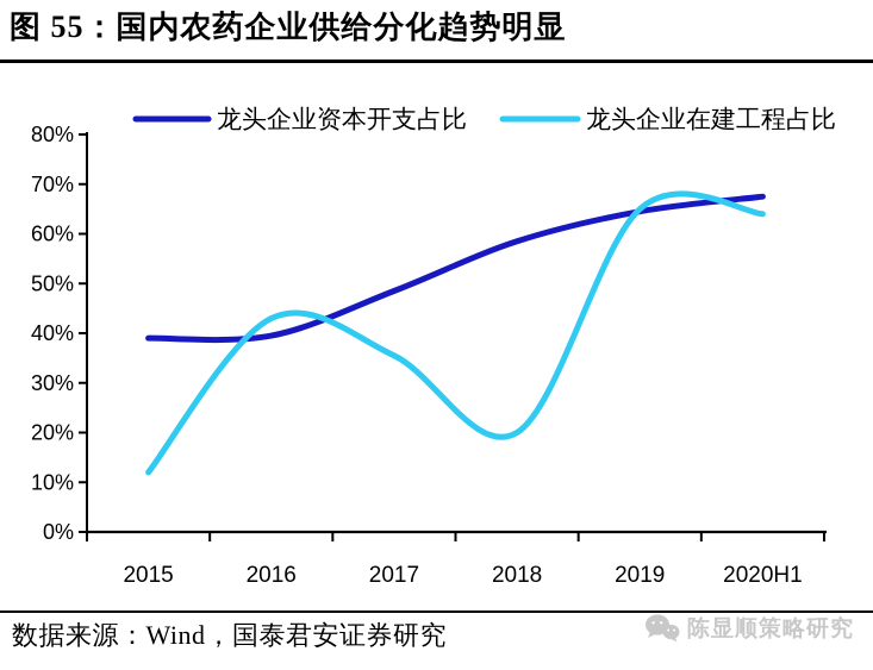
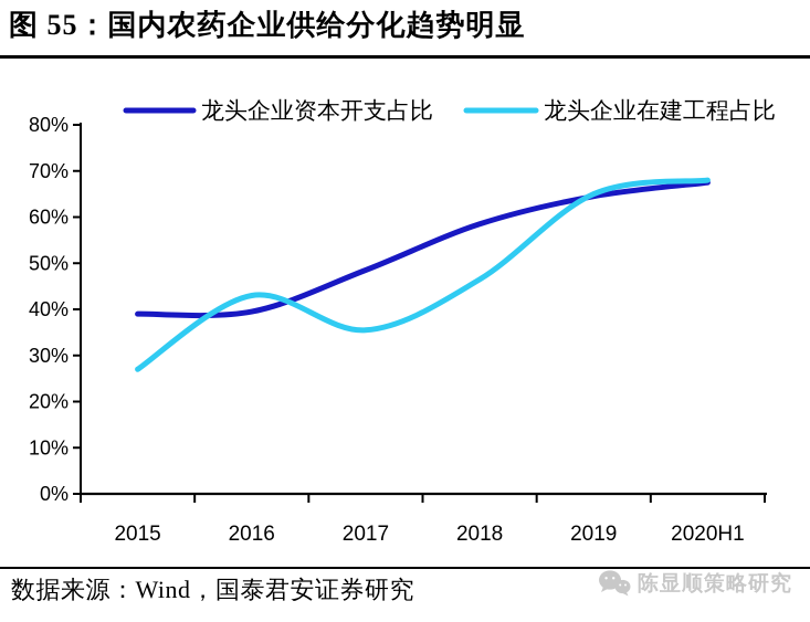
龙头企业在建工程占比/2015: 12% -> 27%
龙头企业在建工程占比/2018: 20% -> 46%
龙头企业在建工程占比/2020H1: 64% -> 68%
